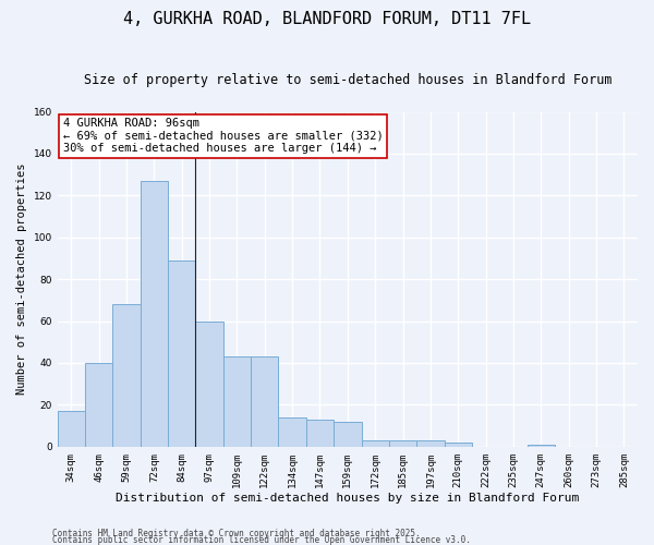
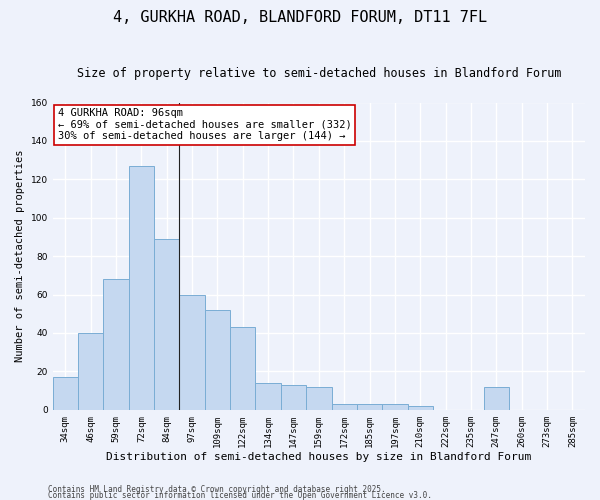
109sqm: 43 -> 52
247sqm: 1 -> 12
